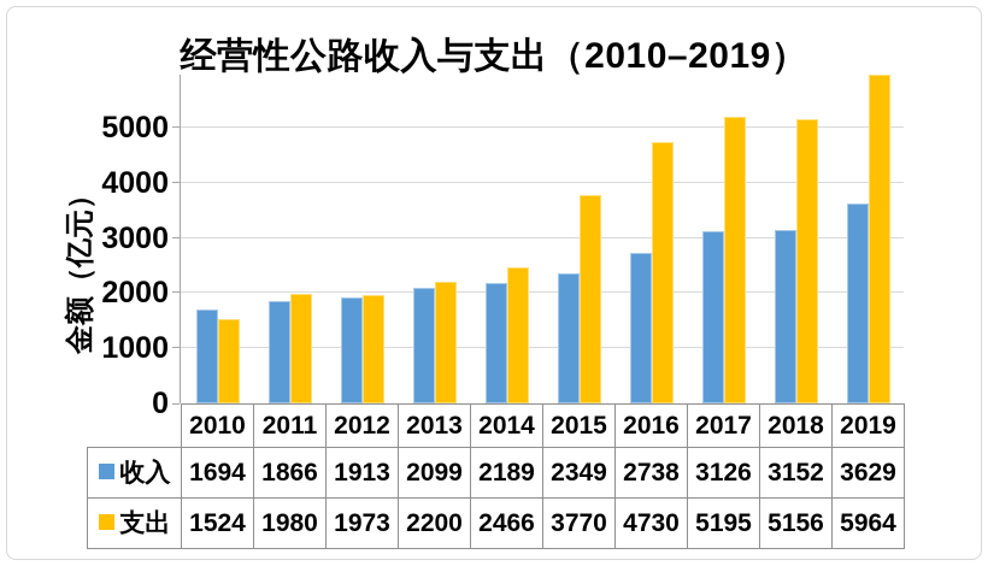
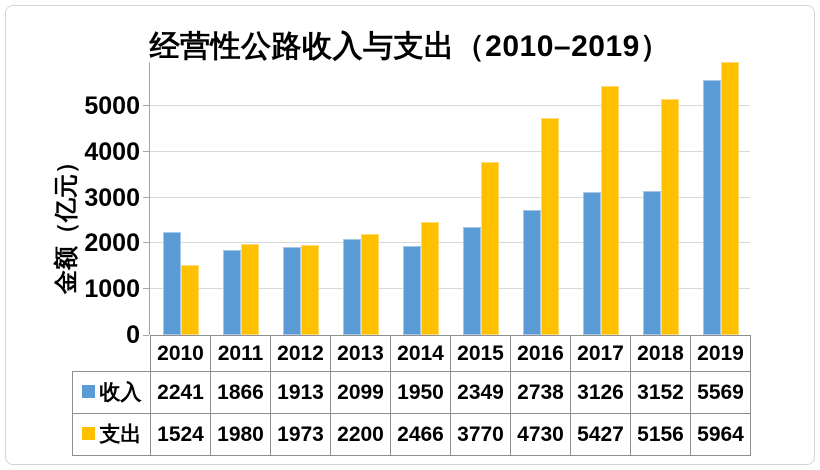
收入/2010: 1694 -> 2241
收入/2014: 2189 -> 1950
支出/2017: 5195 -> 5427
收入/2019: 3629 -> 5569
